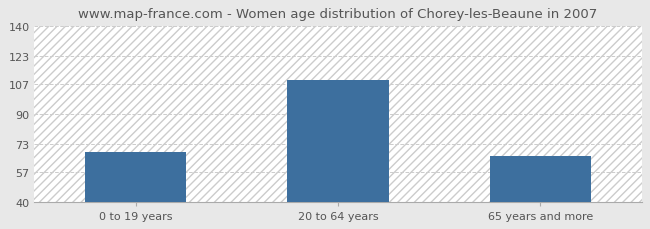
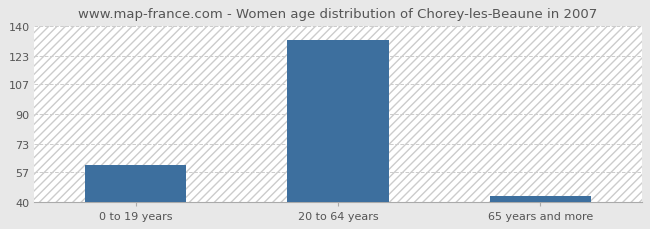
0 to 19 years: 68 -> 61
20 to 64 years: 109 -> 132
65 years and more: 66 -> 43
